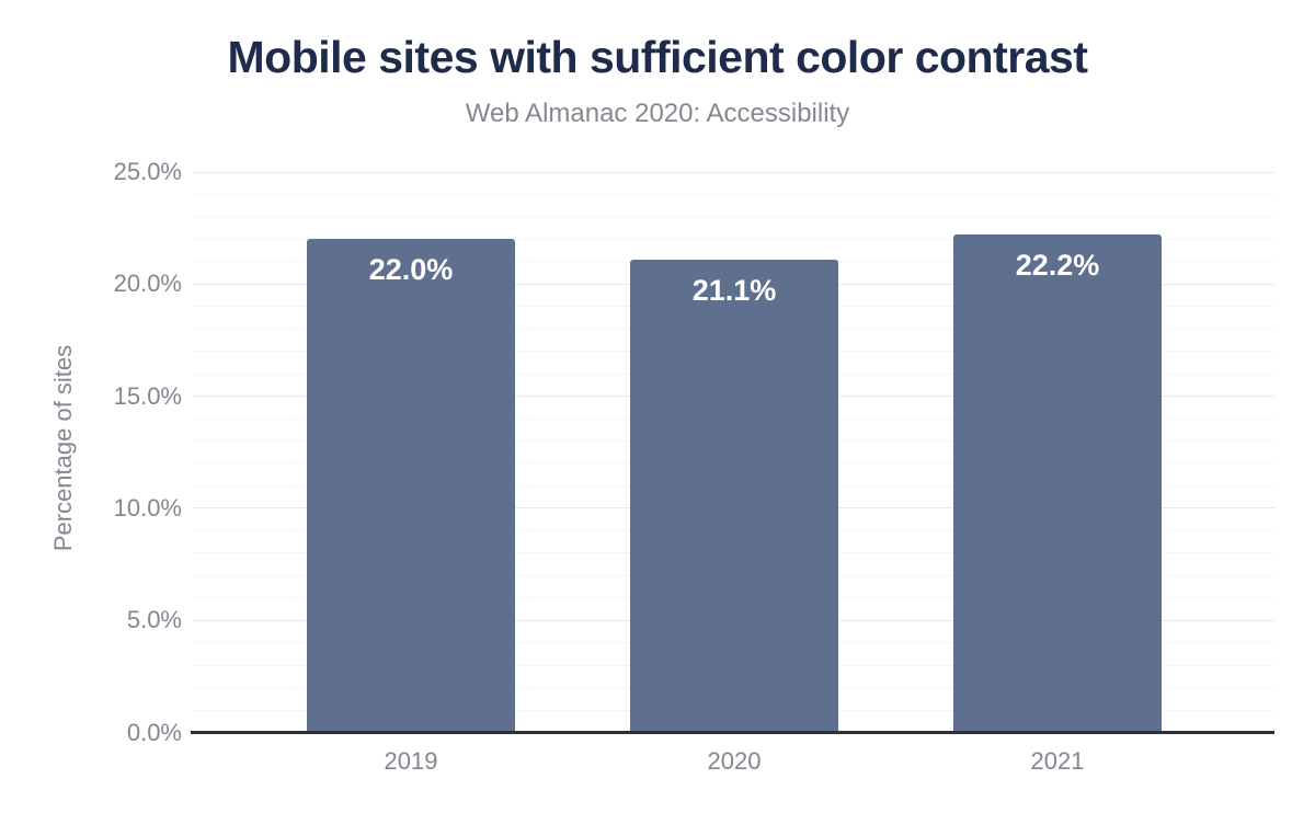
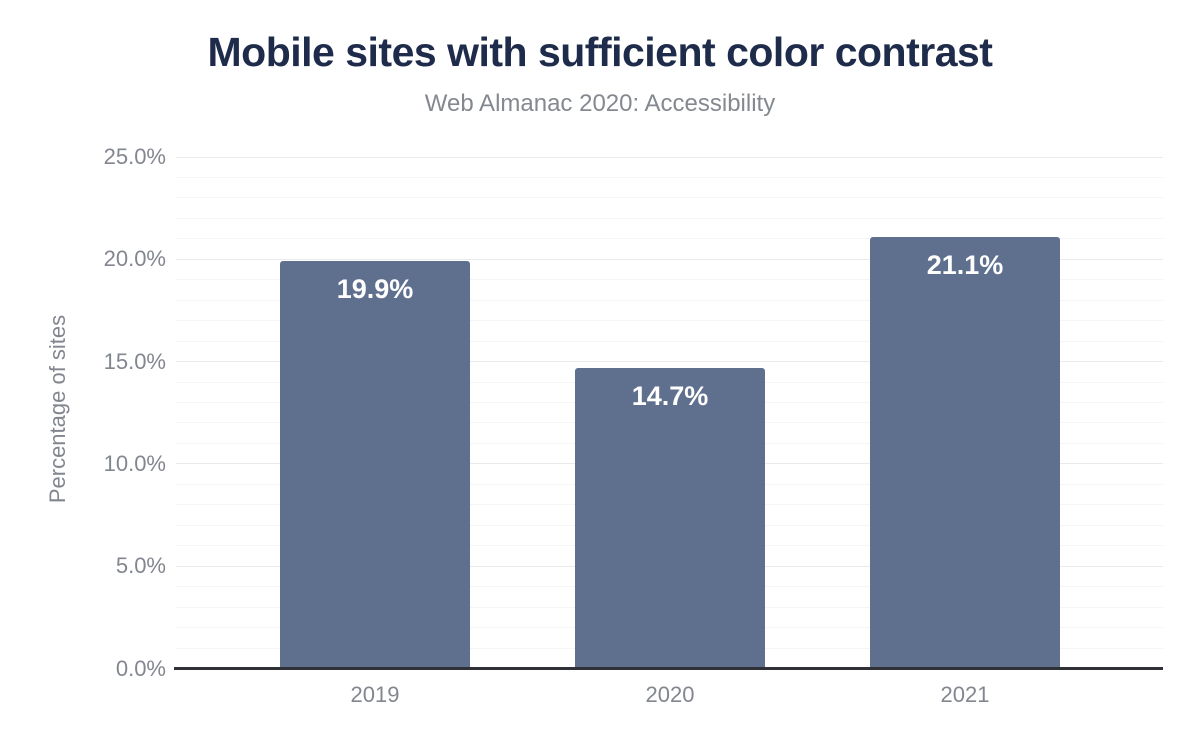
2019: 22.0% -> 19.9%
2020: 21.1% -> 14.7%
2021: 22.2% -> 21.1%
